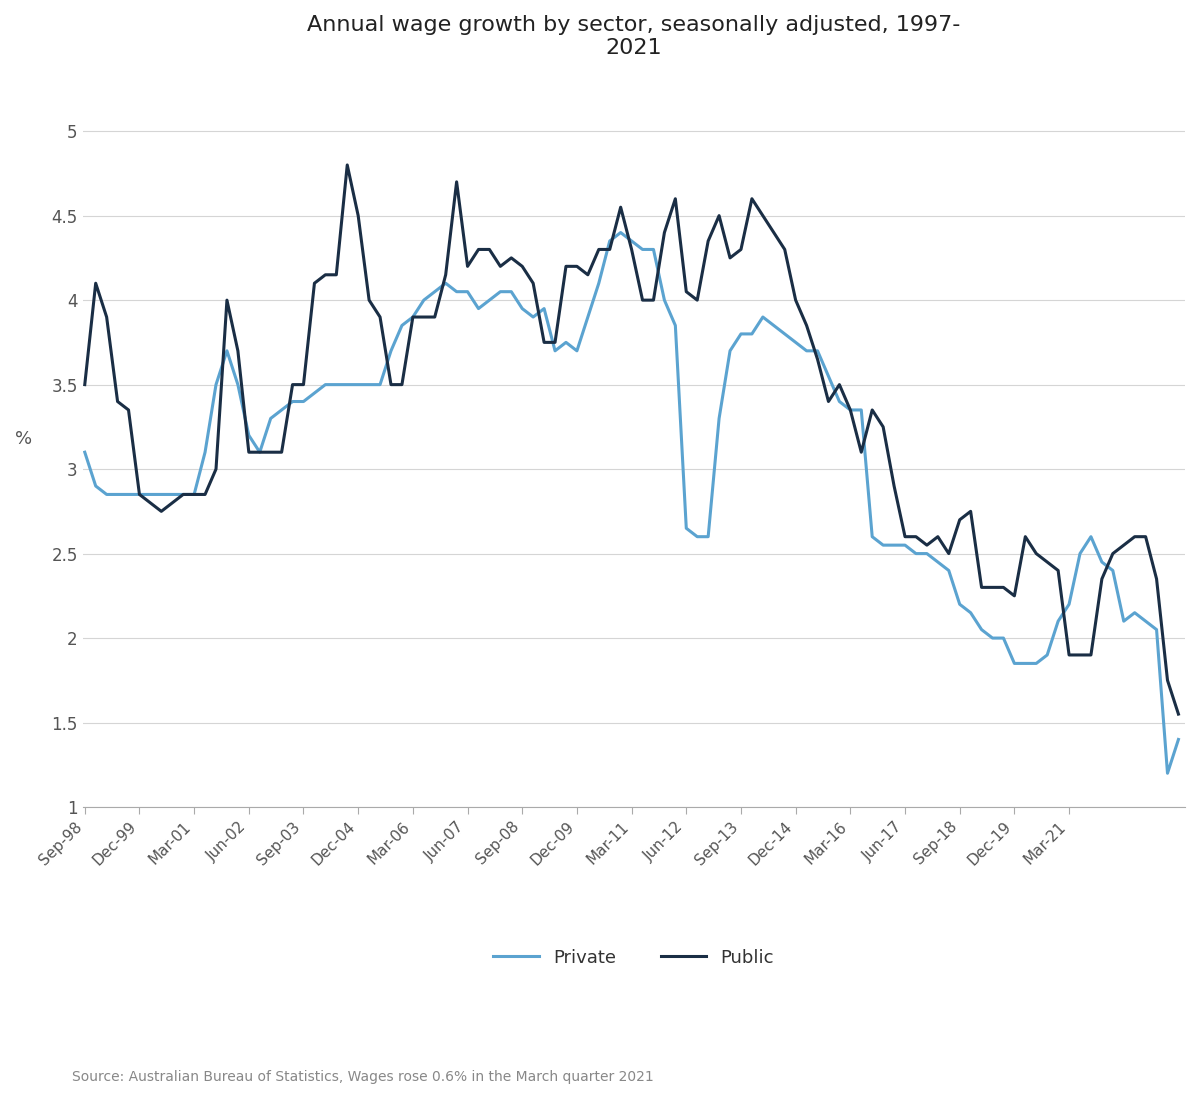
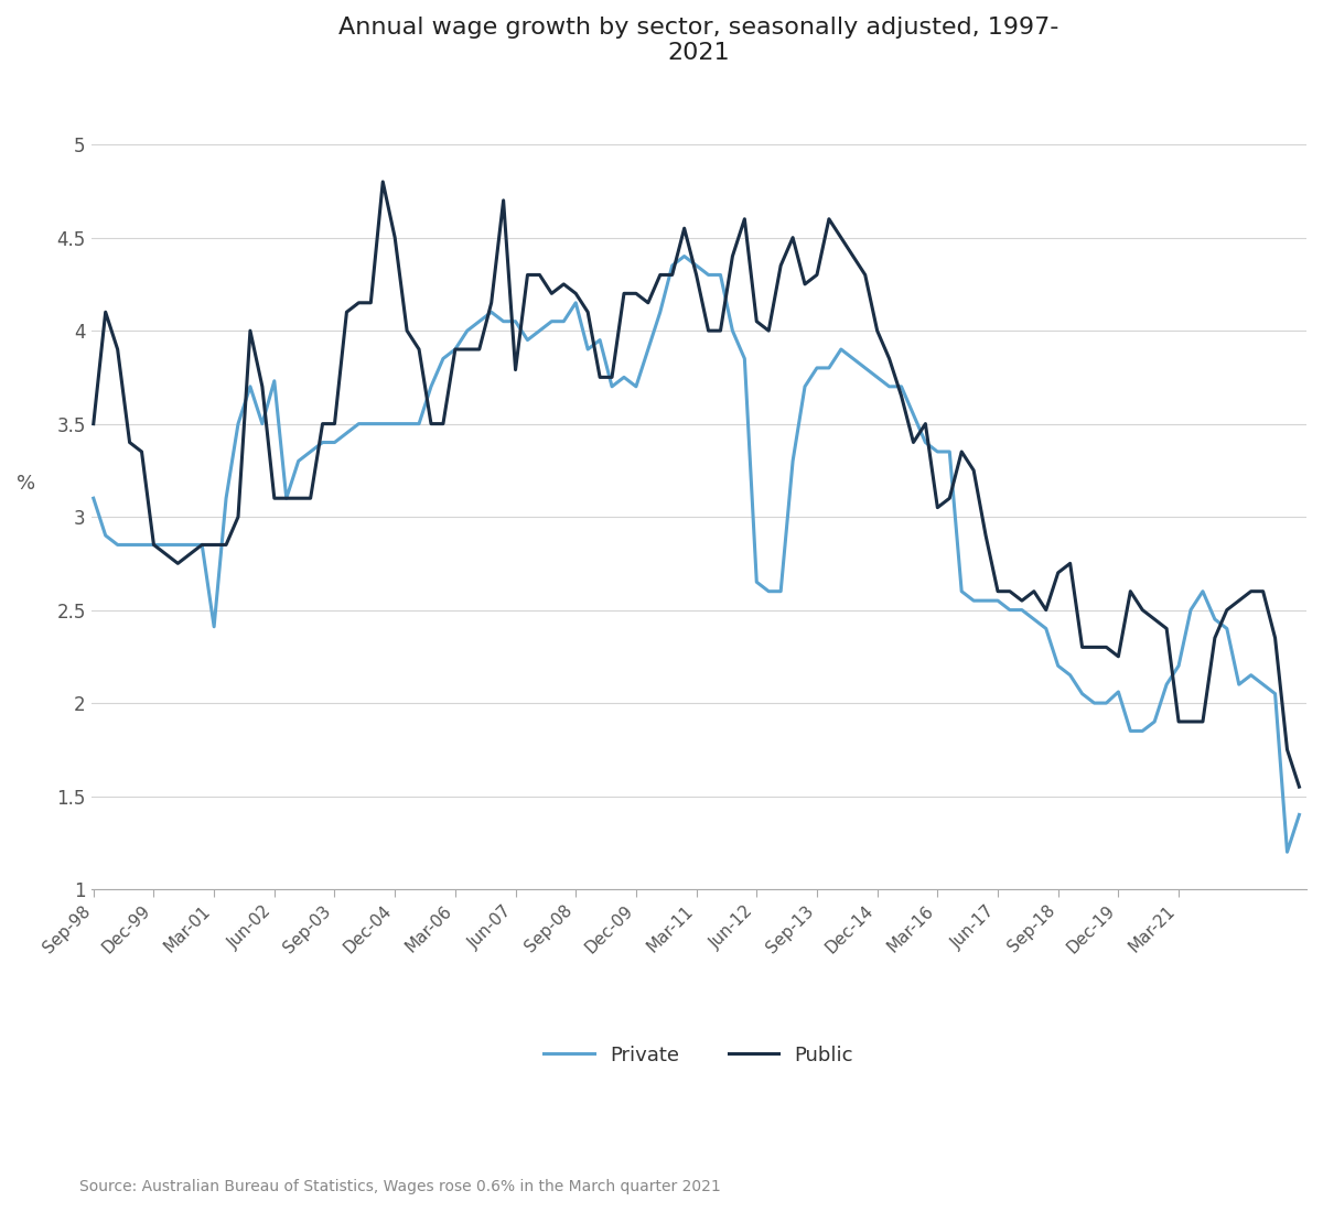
Private/Mar-01: 2.85 -> 2.41
Private/Jun-02: 3.20 -> 3.73
Public/Jun-07: 4.20 -> 3.79
Private/Sep-08: 3.95 -> 4.15
Public/Mar-16: 3.35 -> 3.05
Private/Dec-19: 1.85 -> 2.06
